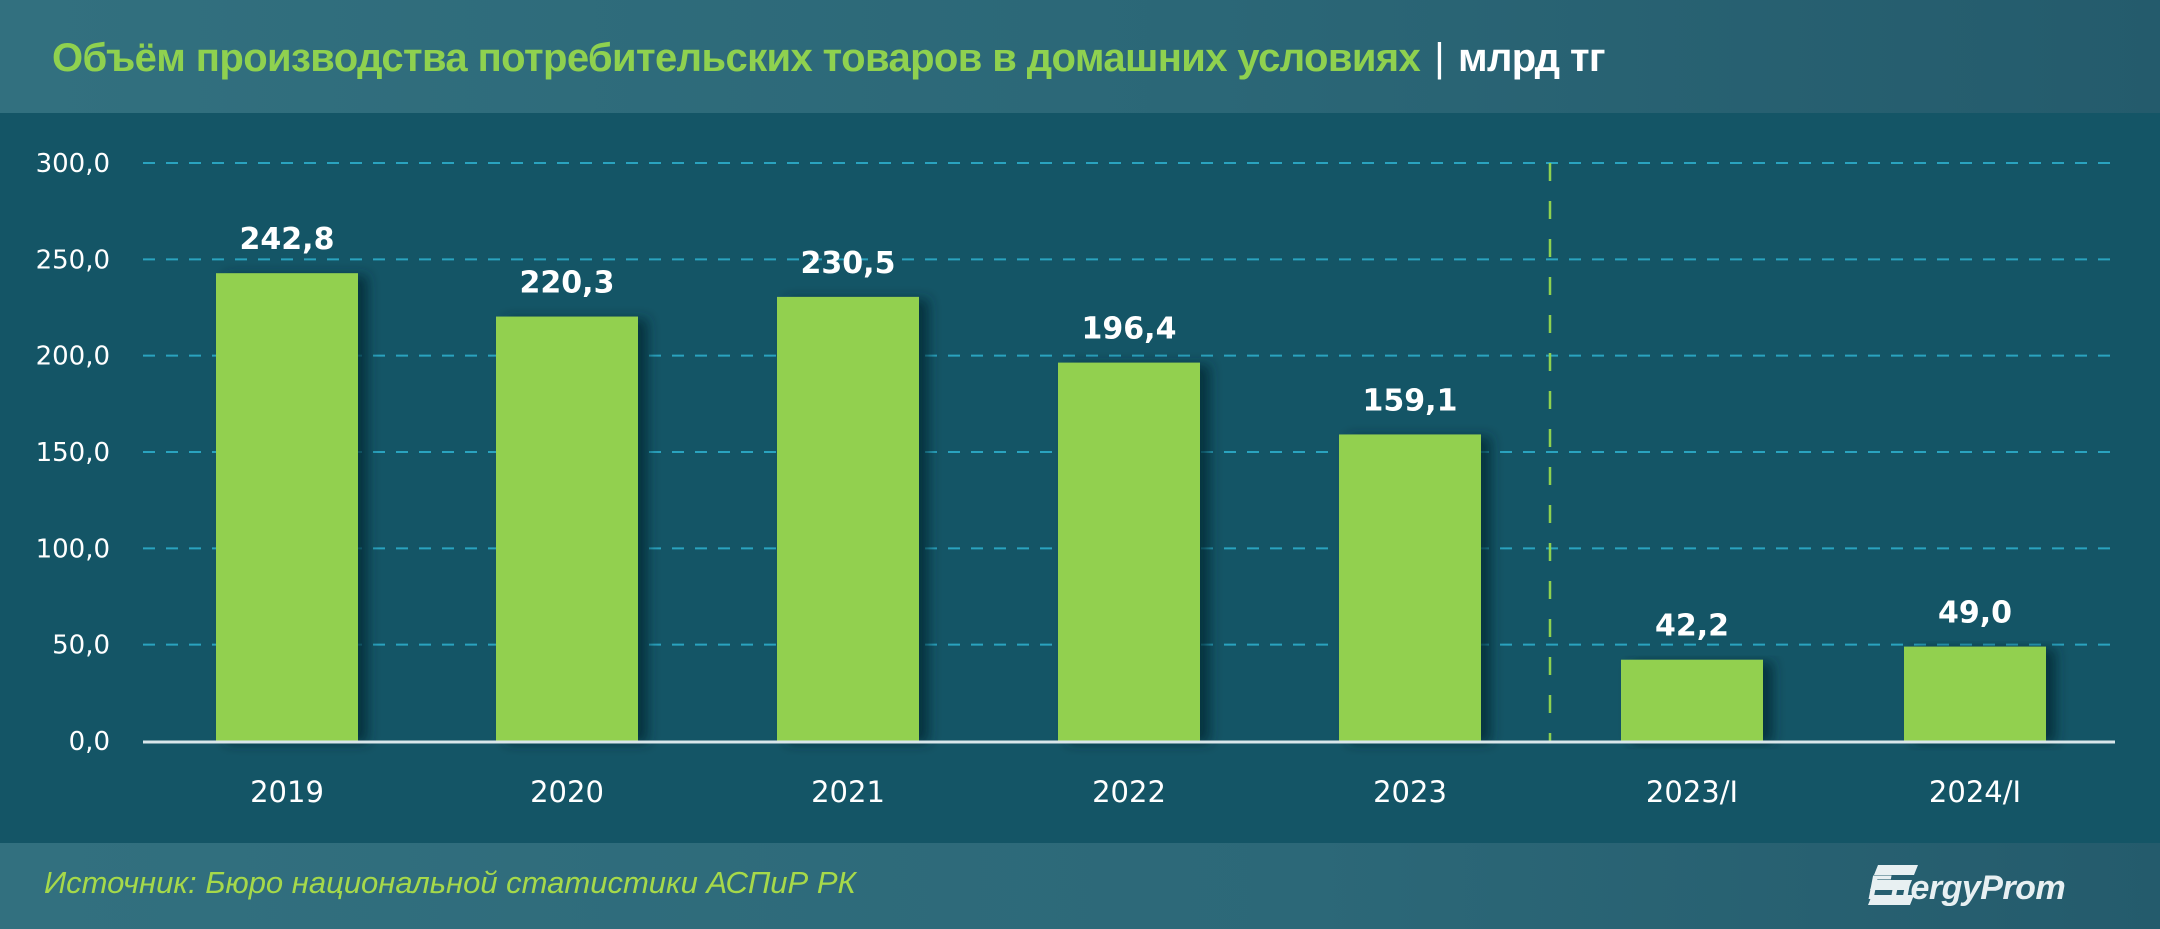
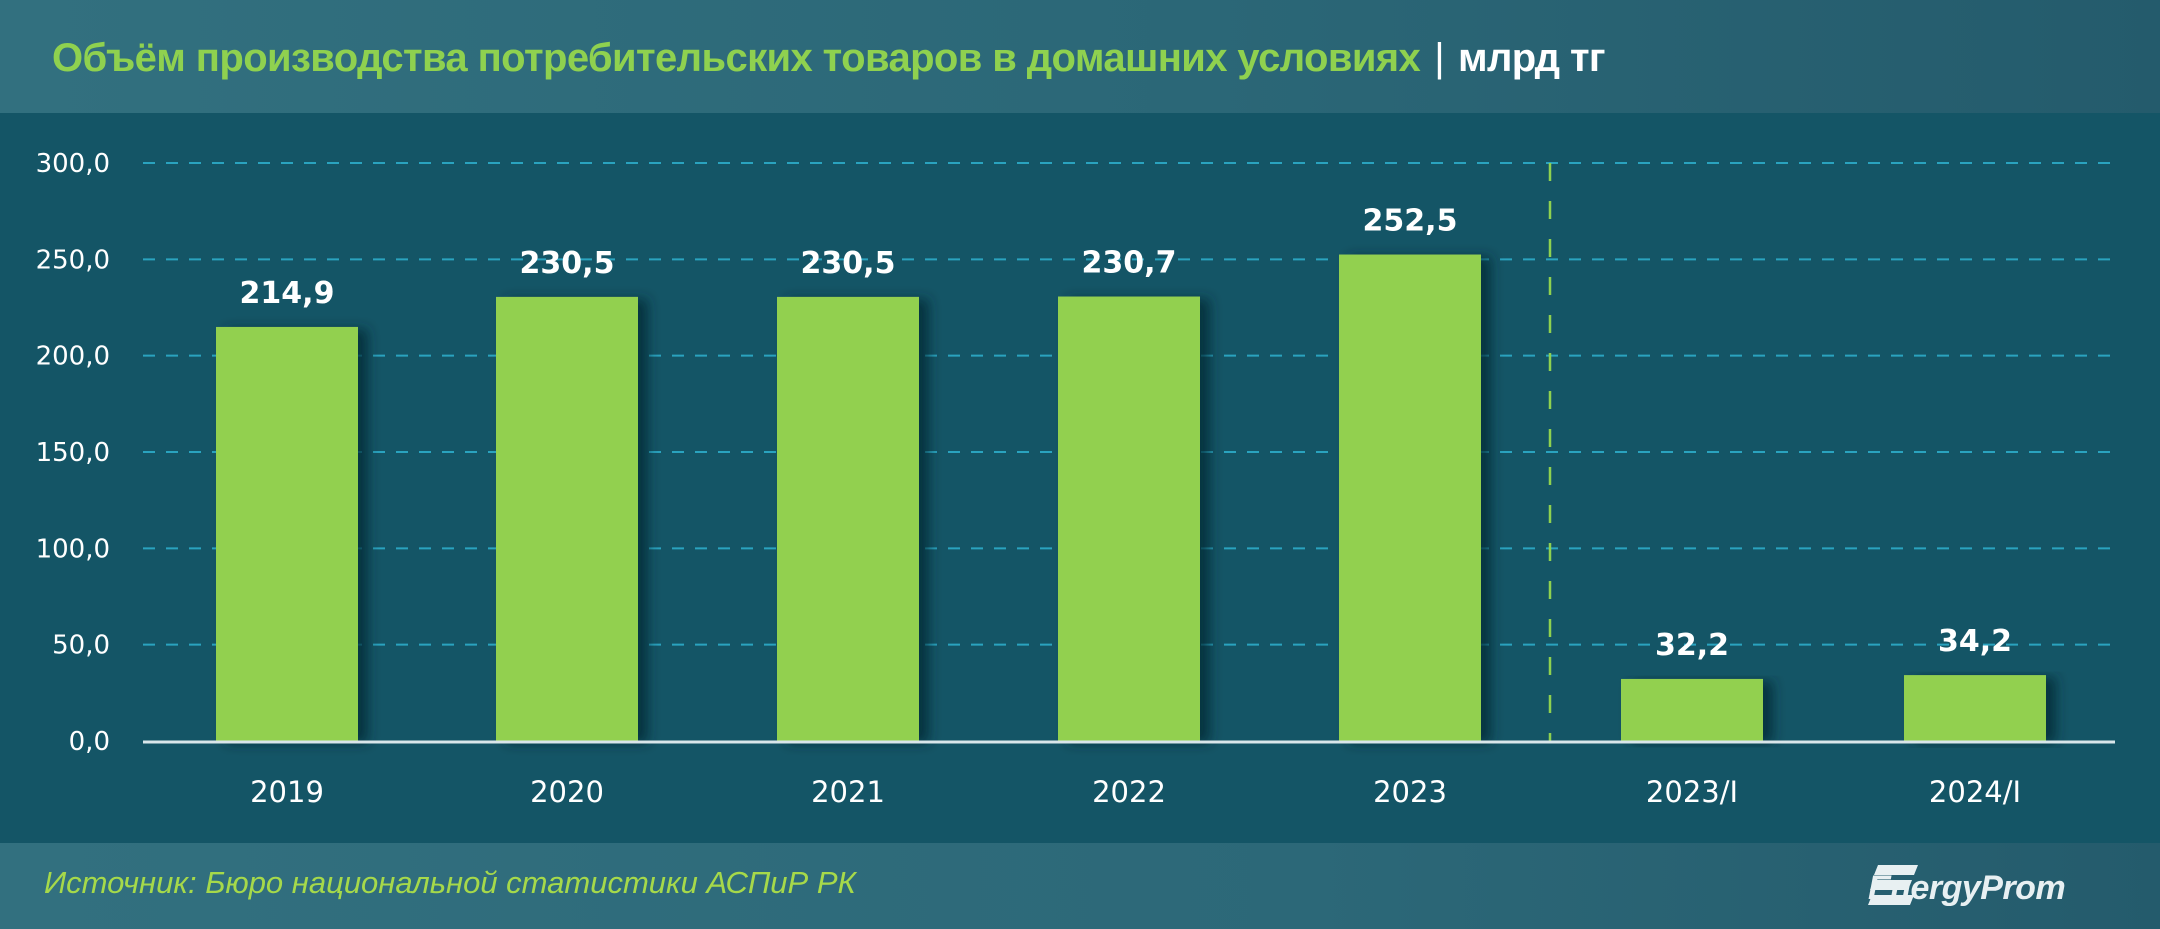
2019: 242,8 -> 214,9
2020: 220,3 -> 230,5
2022: 196,4 -> 230,7
2023: 159,1 -> 252,5
2023/I: 42,2 -> 32,2
2024/I: 49,0 -> 34,2
